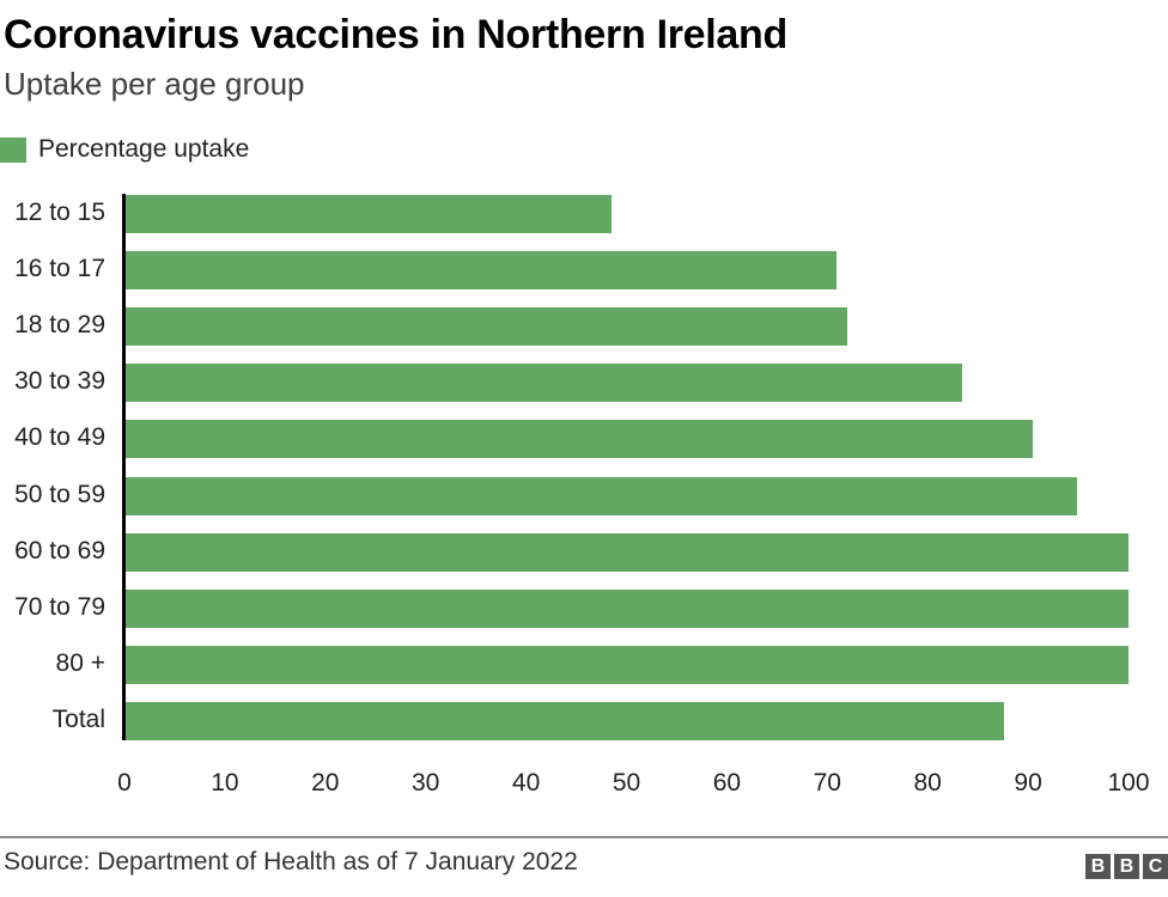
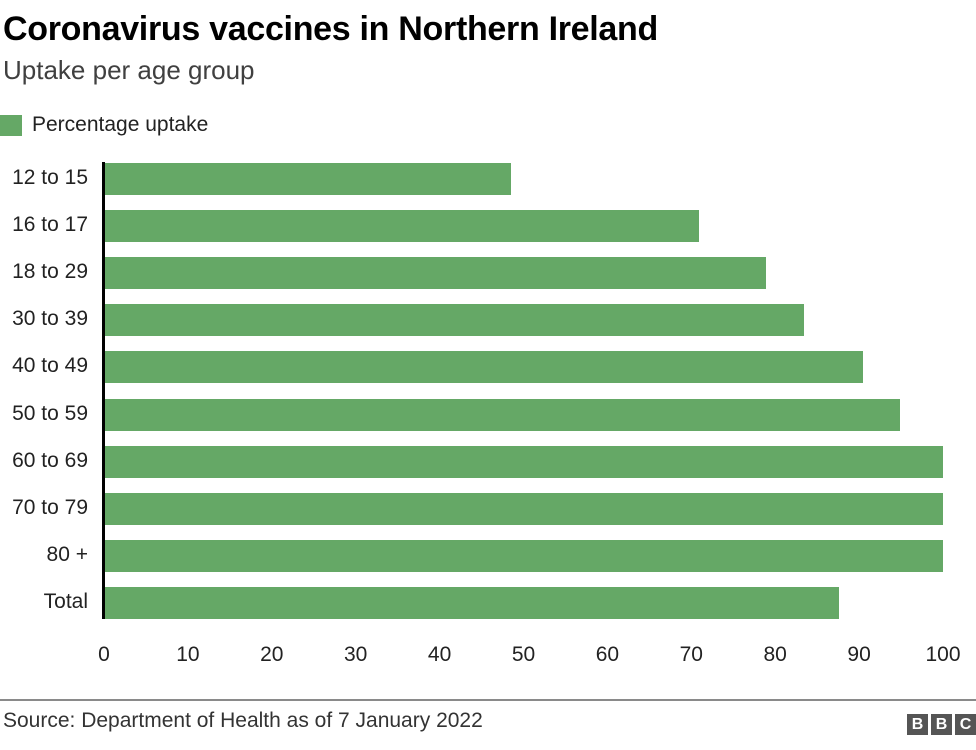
18 to 29: 72 -> 79
